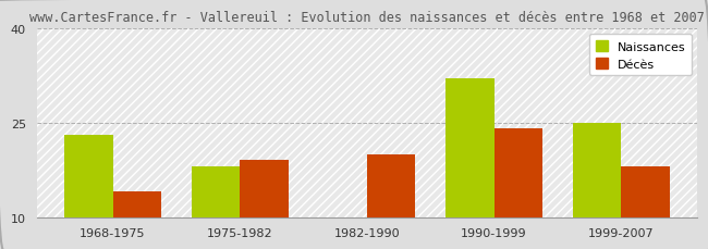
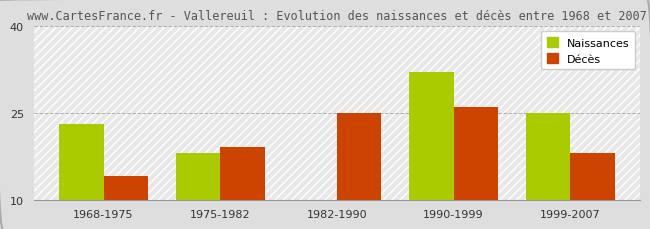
Décès/1982-1990: 20 -> 25
Décès/1990-1999: 24 -> 26
